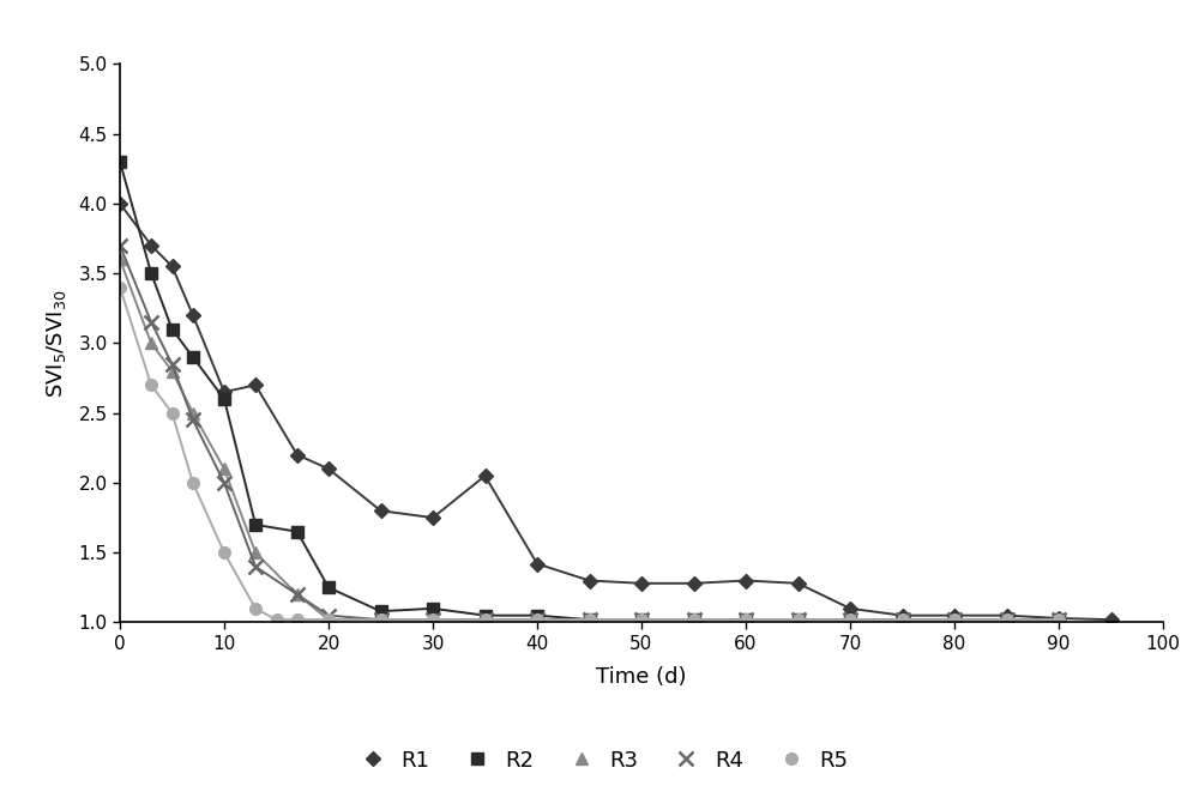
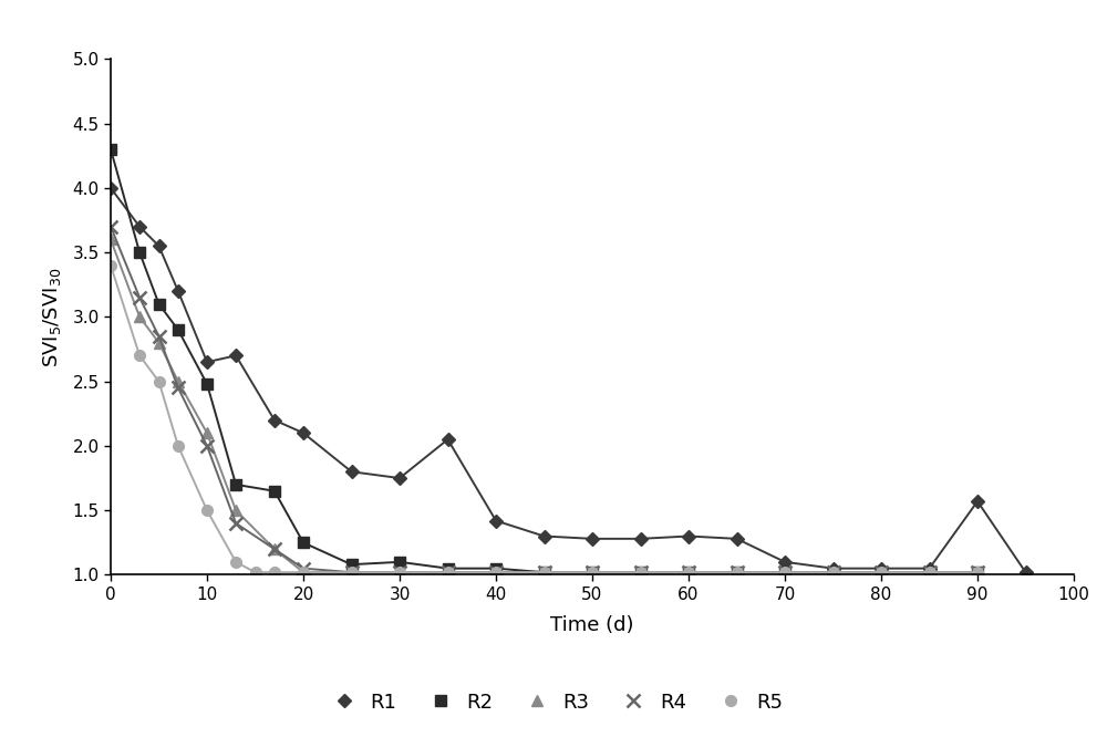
R2/10: 2.60 -> 2.48
R1/90: 1.03 -> 1.57
